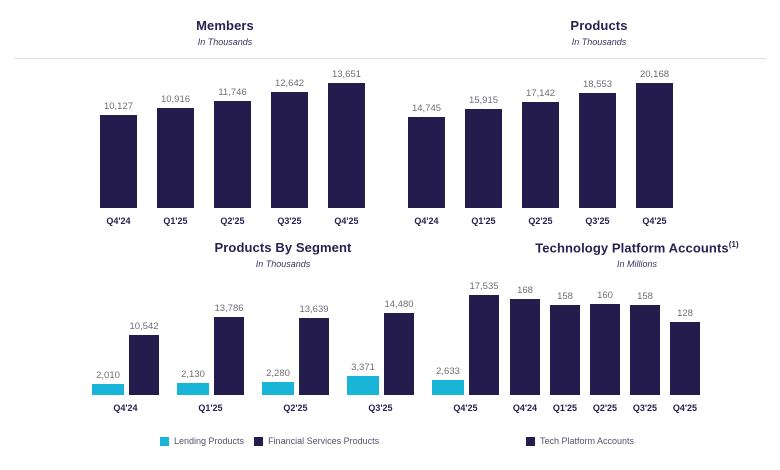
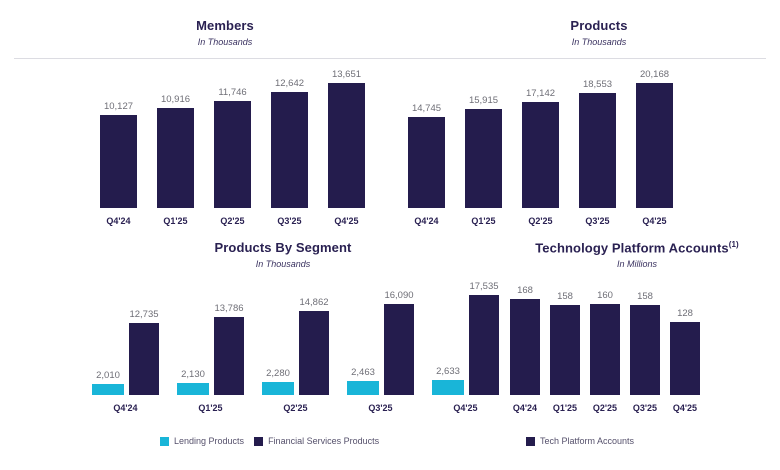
Products By Segment/Financial Services Products/Q4'24: 10,542 -> 12,735
Products By Segment/Financial Services Products/Q2'25: 13,639 -> 14,862
Products By Segment/Lending Products/Q3'25: 3,371 -> 2,463
Products By Segment/Financial Services Products/Q3'25: 14,480 -> 16,090
